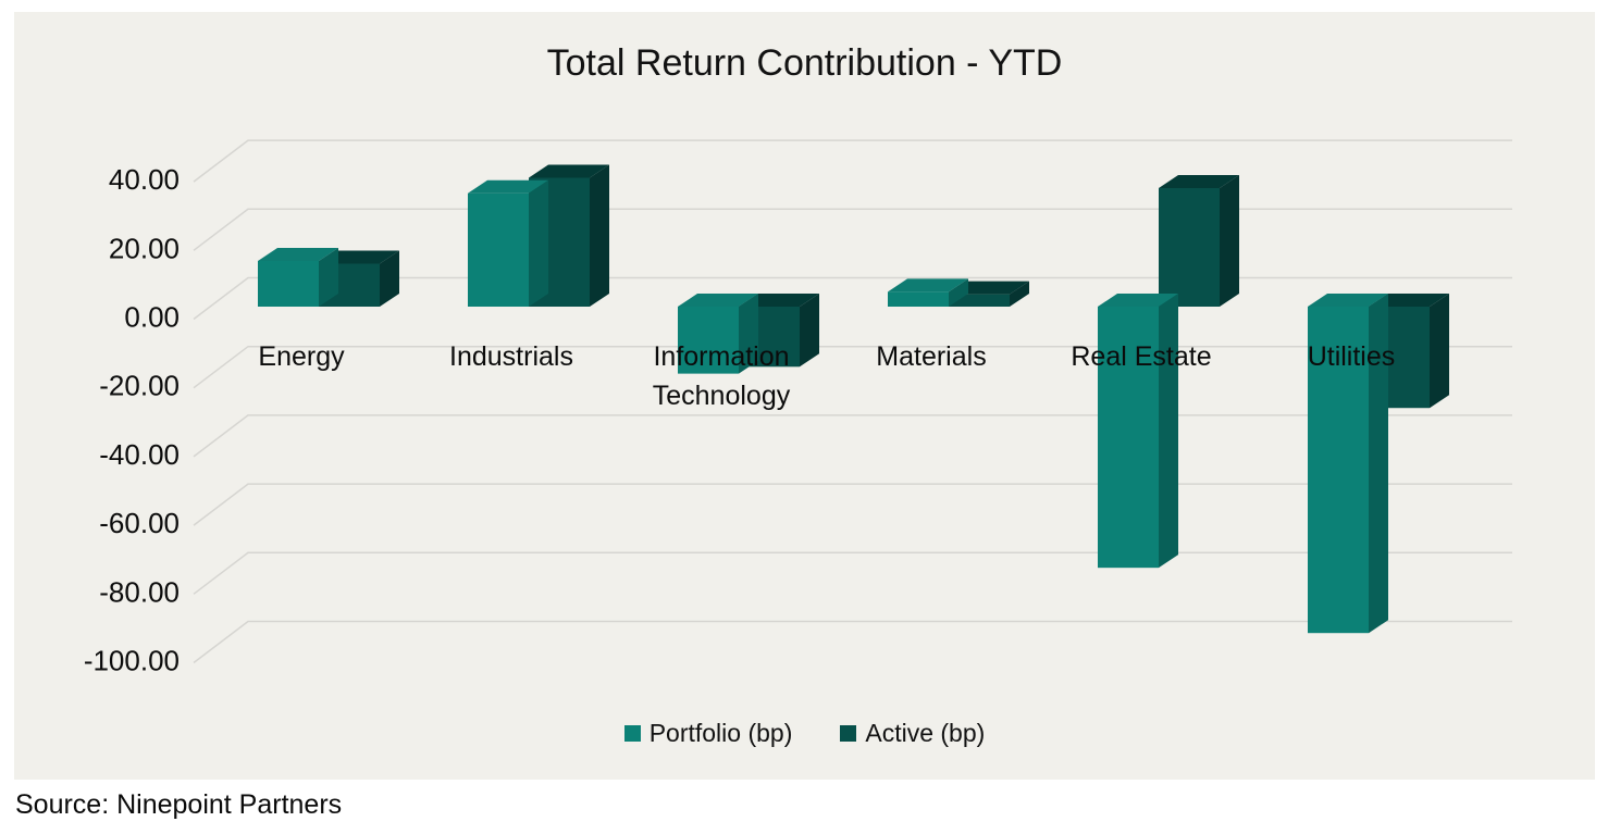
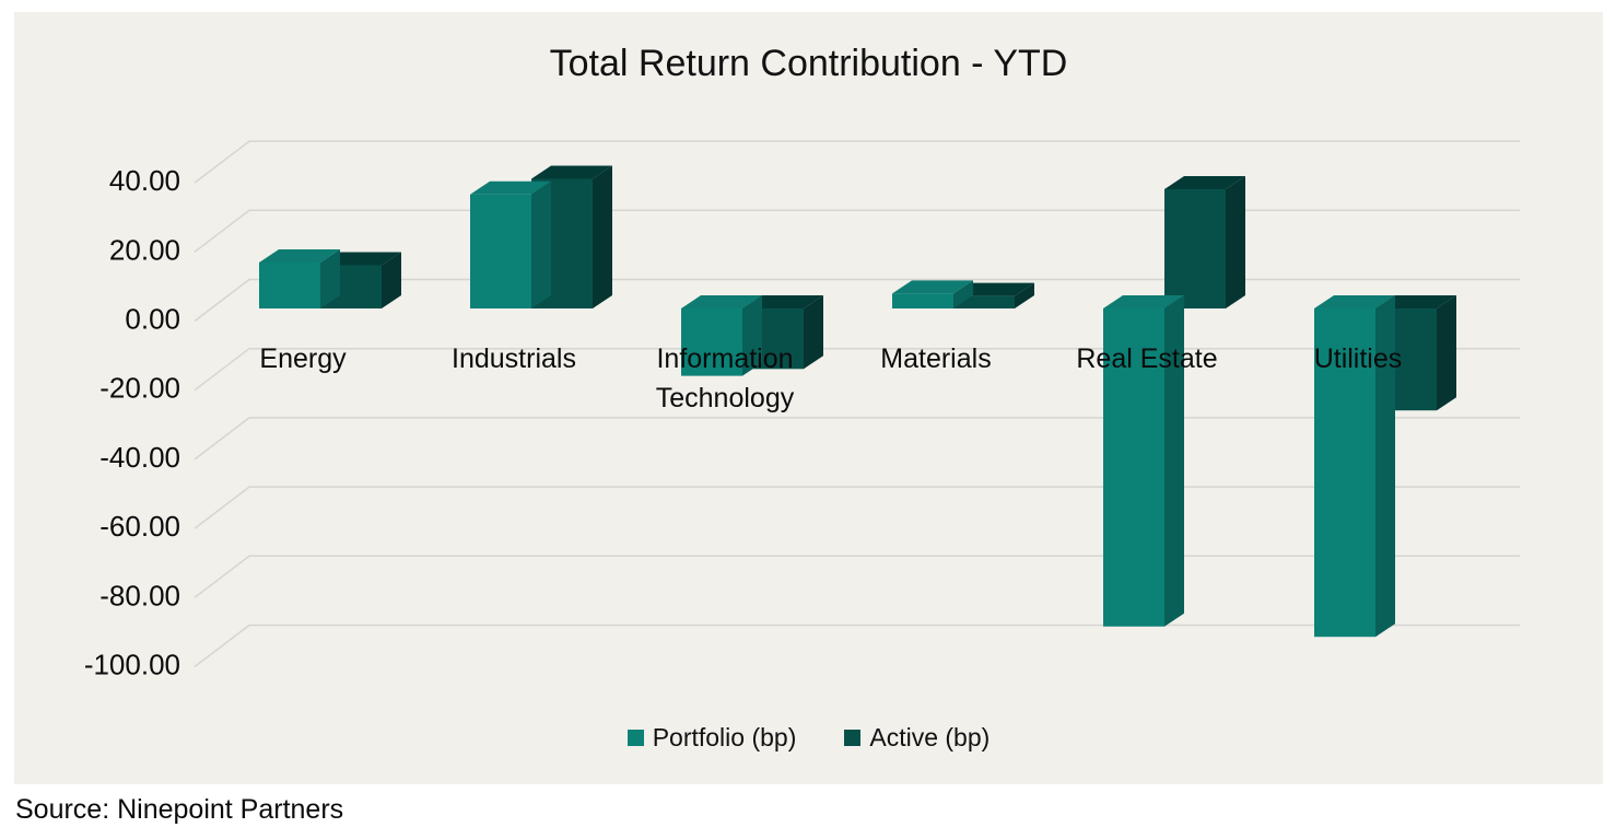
Portfolio (bp)/Real Estate: -76 -> -92
